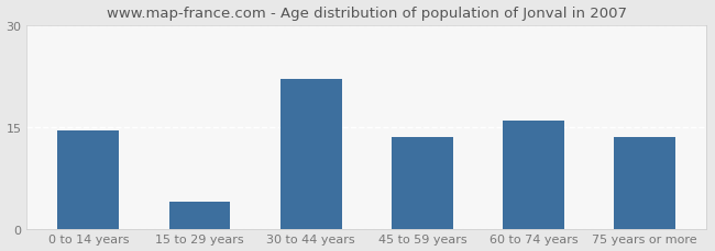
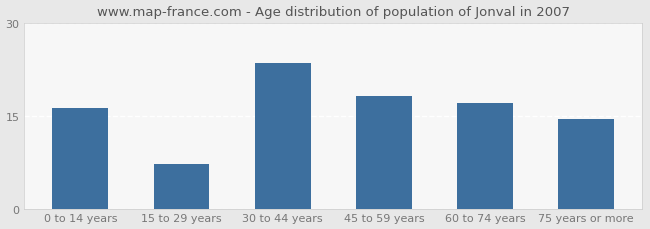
0 to 14 years: 14.5 -> 16.2
15 to 29 years: 4.0 -> 7.2
30 to 44 years: 22.0 -> 23.6
45 to 59 years: 13.5 -> 18.2
60 to 74 years: 16.0 -> 17.0
75 years or more: 13.5 -> 14.4
